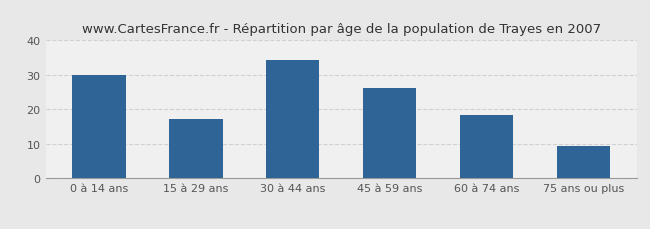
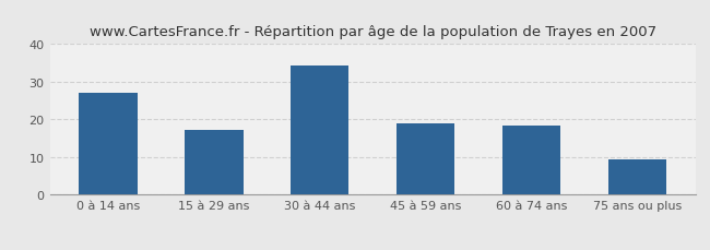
0 à 14 ans: 30.1 -> 27.0
45 à 59 ans: 26.2 -> 19.0
